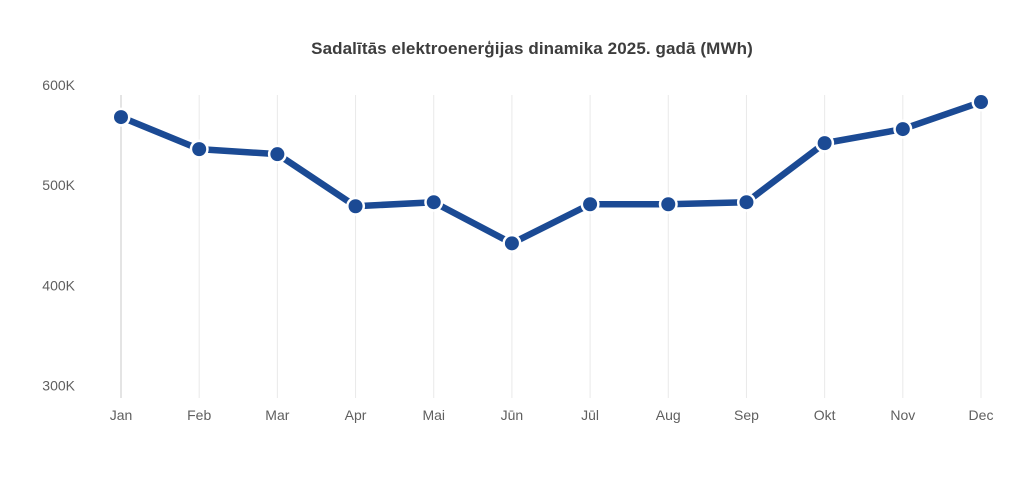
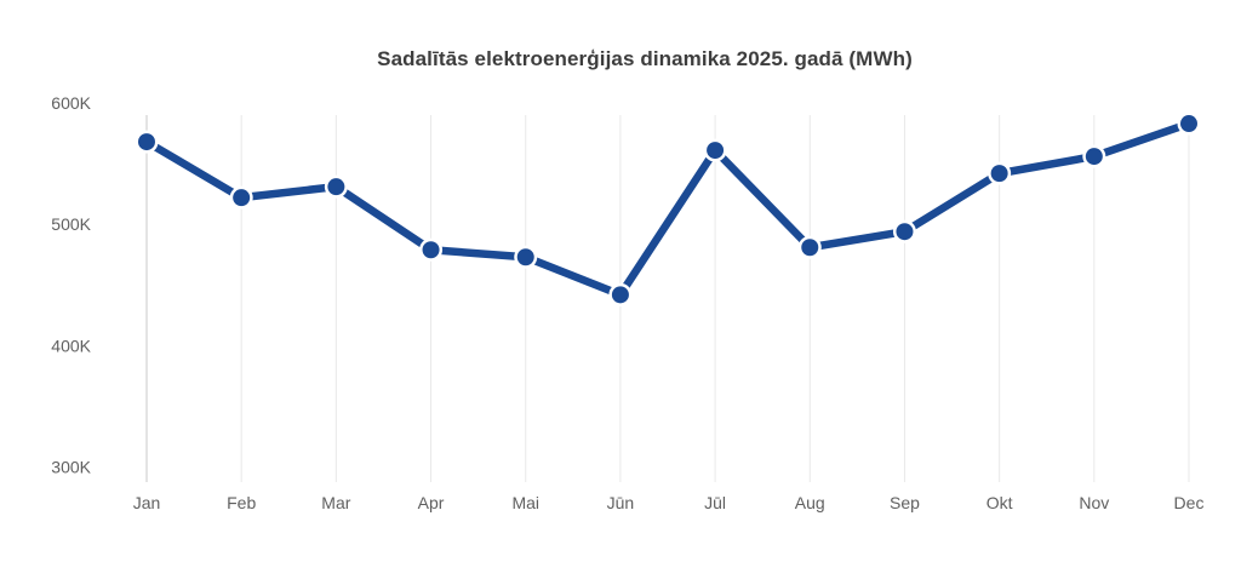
Feb: 536K -> 522K
Mai: 483K -> 473K
Jūl: 481K -> 561K
Sep: 483K -> 494K
